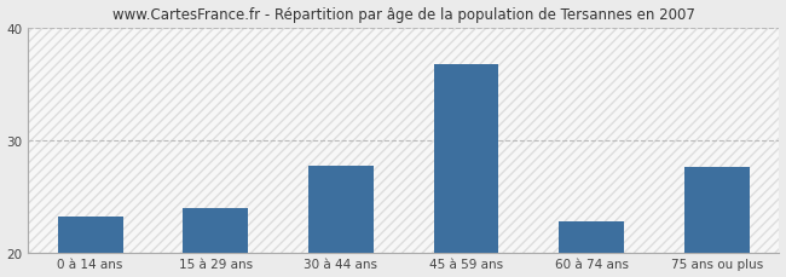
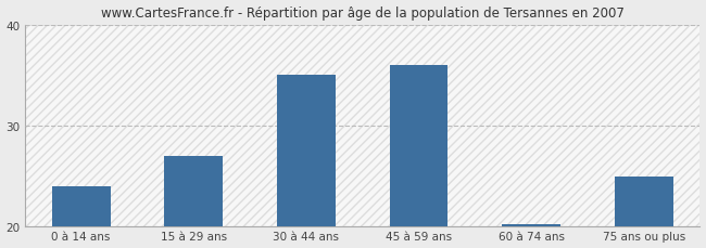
0 à 14 ans: 23.2 -> 24.0
15 à 29 ans: 24.0 -> 27.0
30 à 44 ans: 27.8 -> 35.0
45 à 59 ans: 36.8 -> 36.0
60 à 74 ans: 22.8 -> 20.2
75 ans ou plus: 27.6 -> 25.0
